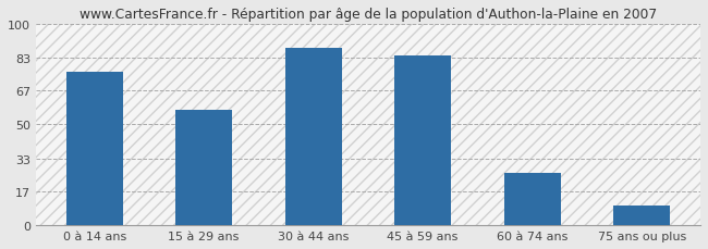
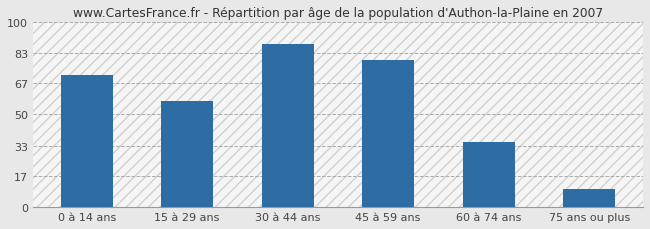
0 à 14 ans: 76 -> 71
45 à 59 ans: 84 -> 79
60 à 74 ans: 26 -> 35
